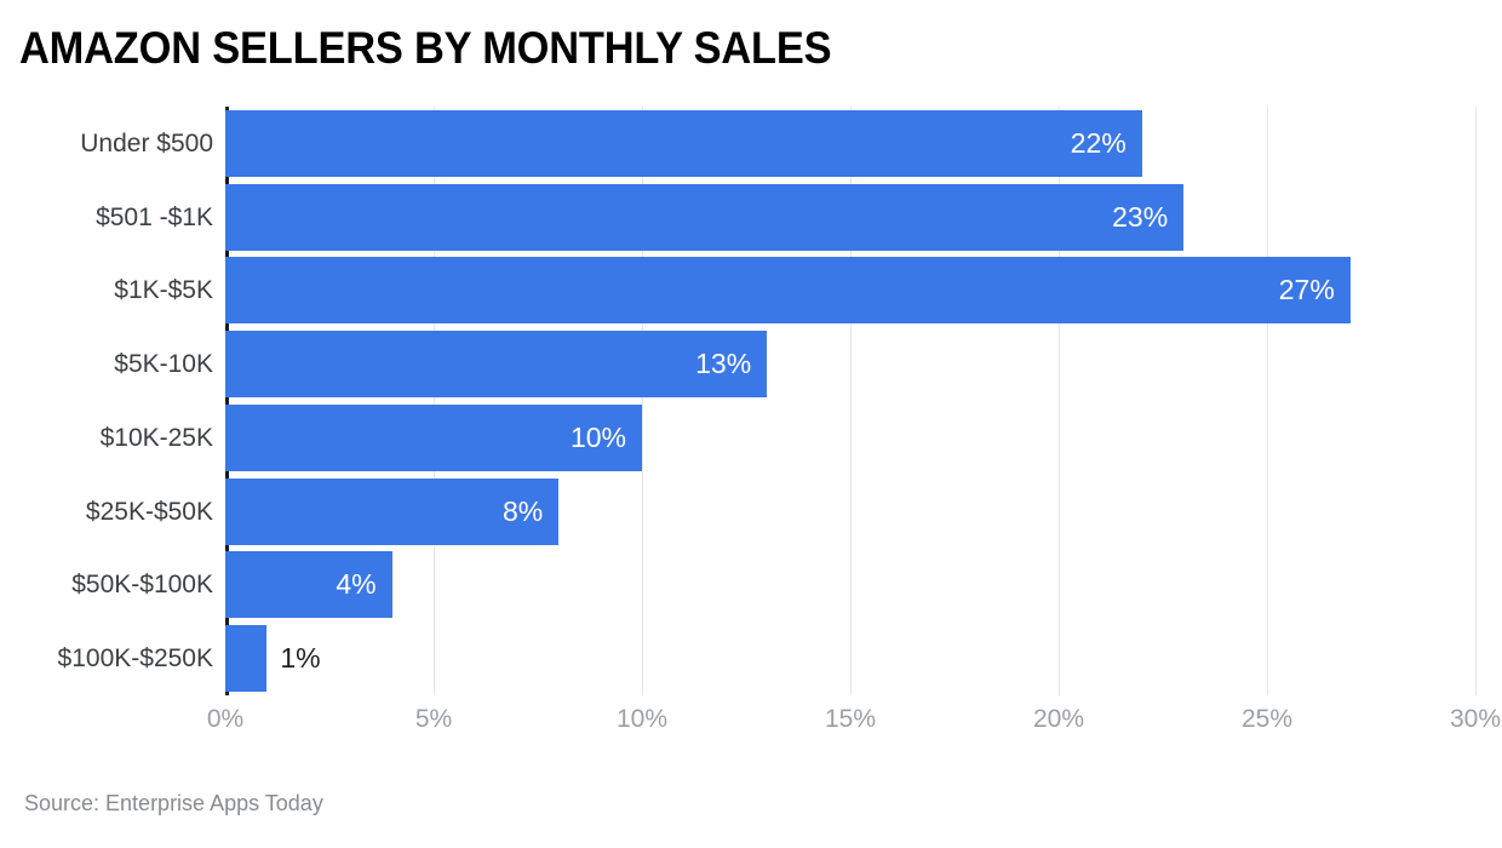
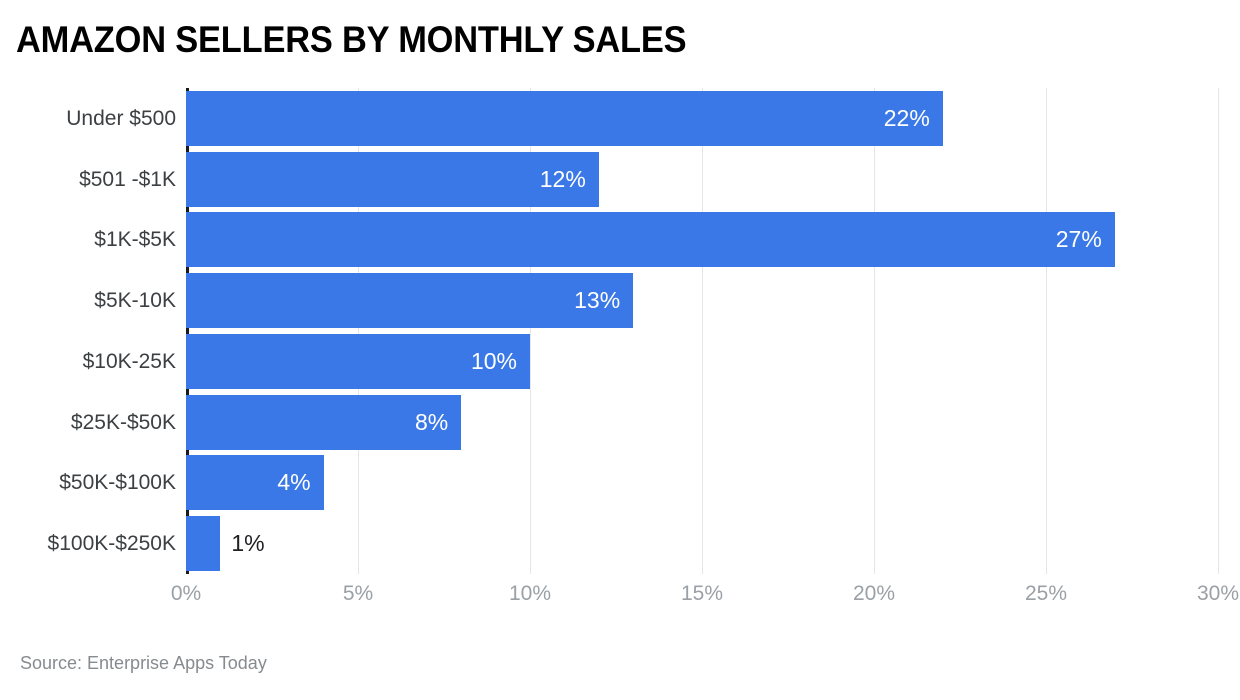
$501 -$1K: 23% -> 12%
